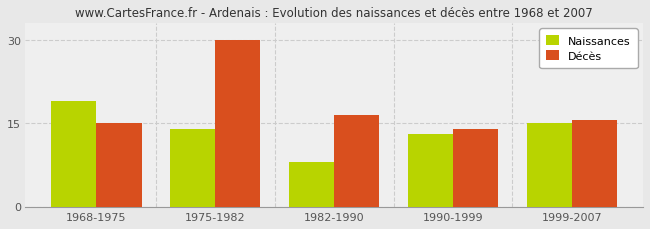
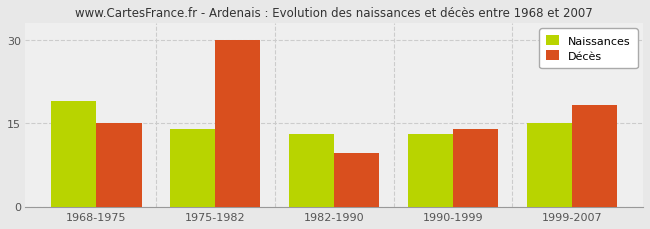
Naissances/1982-1990: 8 -> 13
Décès/1982-1990: 16.5 -> 9.6
Décès/1999-2007: 15.5 -> 18.2
